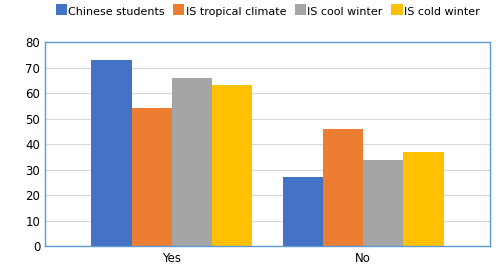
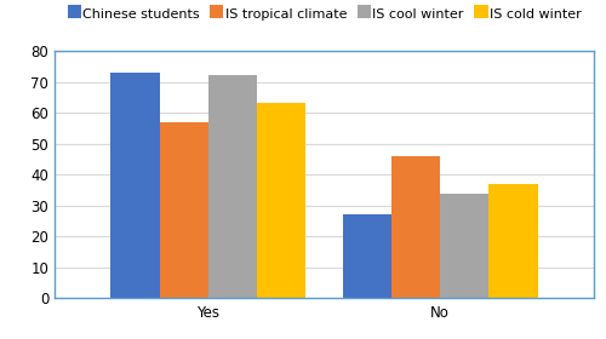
IS tropical climate/Yes: 54 -> 57
IS cool winter/Yes: 66 -> 72
